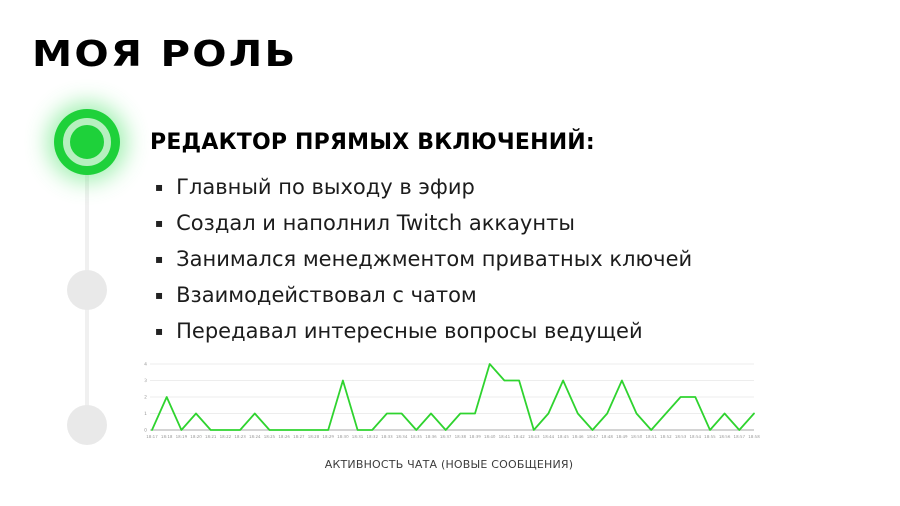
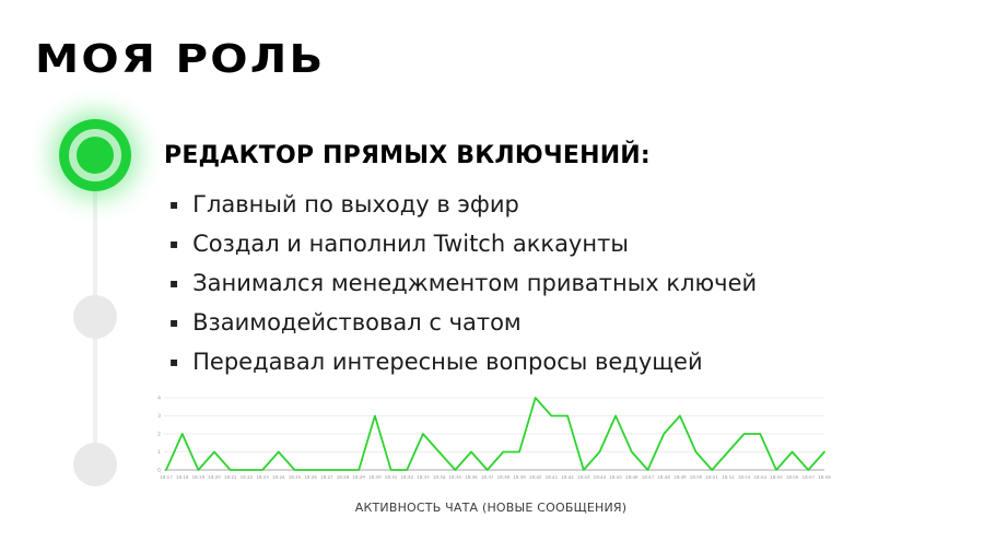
18:33: 1 -> 2
18:48: 1 -> 2
